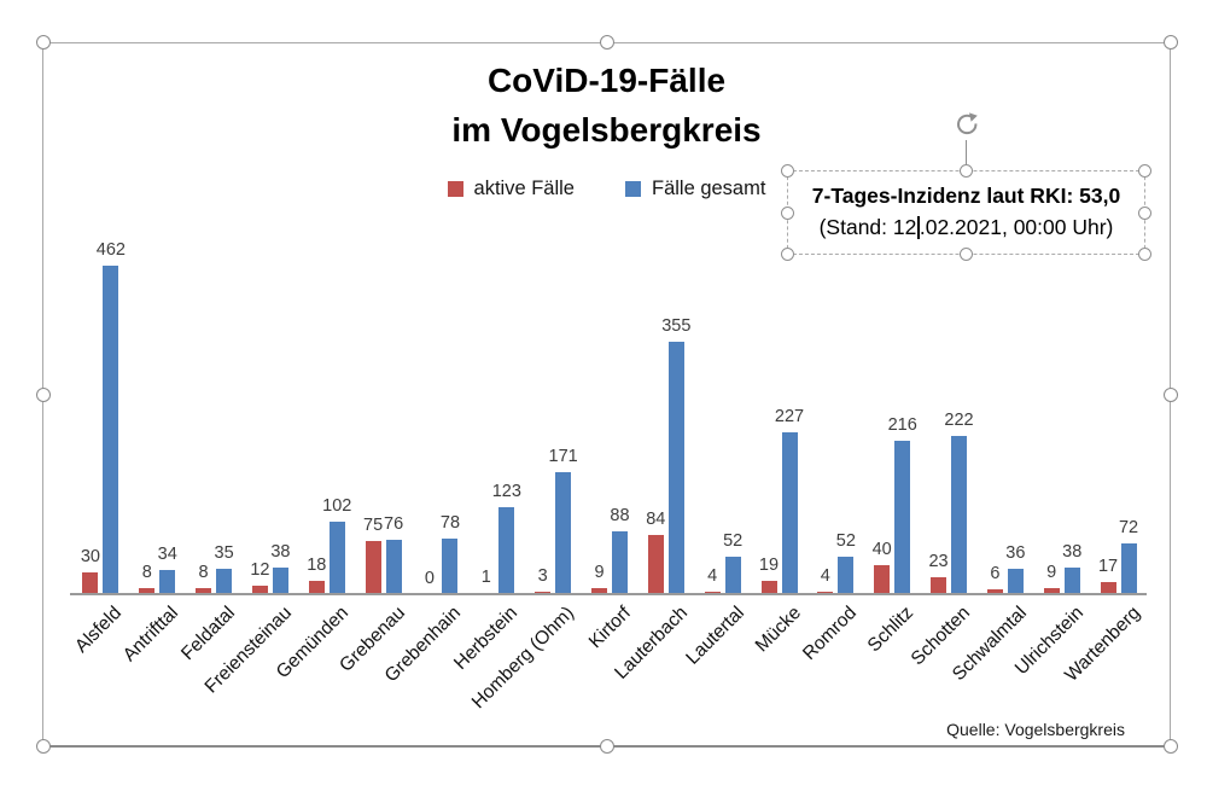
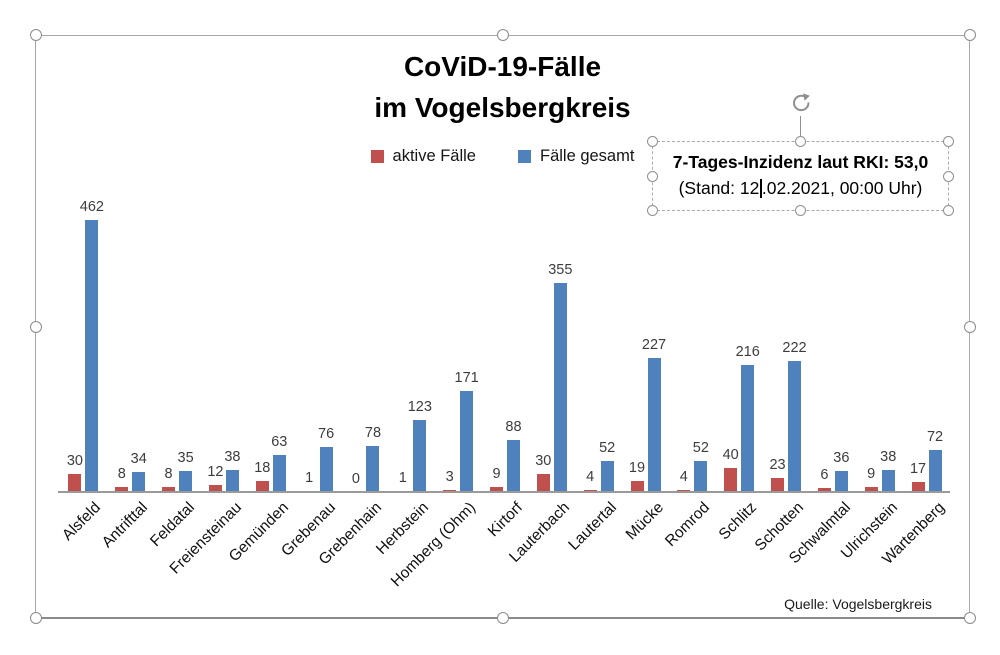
Fälle gesamt/Gemünden: 102 -> 63
aktive Fälle/Grebenau: 75 -> 1
aktive Fälle/Lauterbach: 84 -> 30
